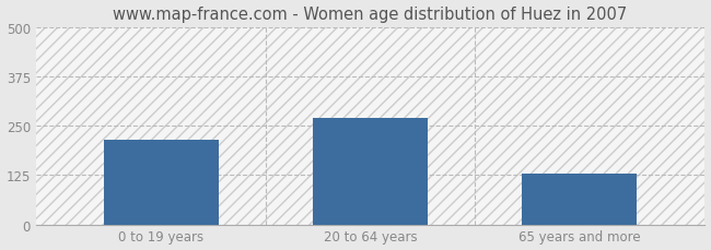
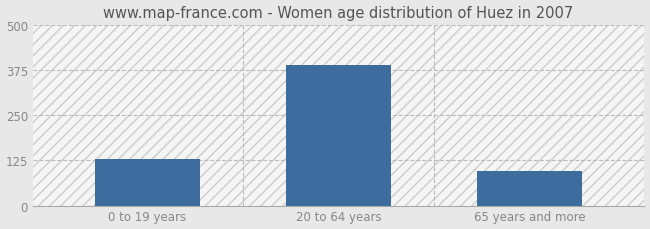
0 to 19 years: 215 -> 130
20 to 64 years: 270 -> 390
65 years and more: 130 -> 97
